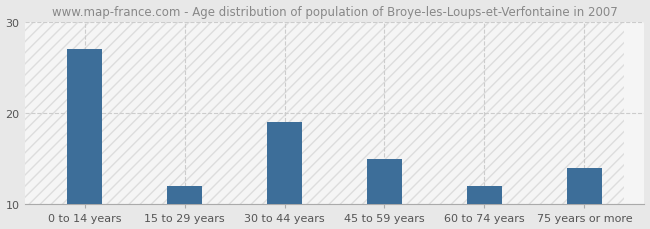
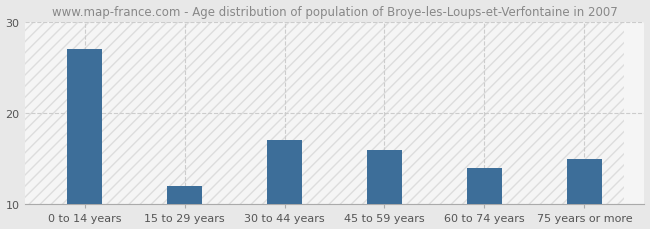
30 to 44 years: 19 -> 17
45 to 59 years: 15 -> 16
60 to 74 years: 12 -> 14
75 years or more: 14 -> 15
